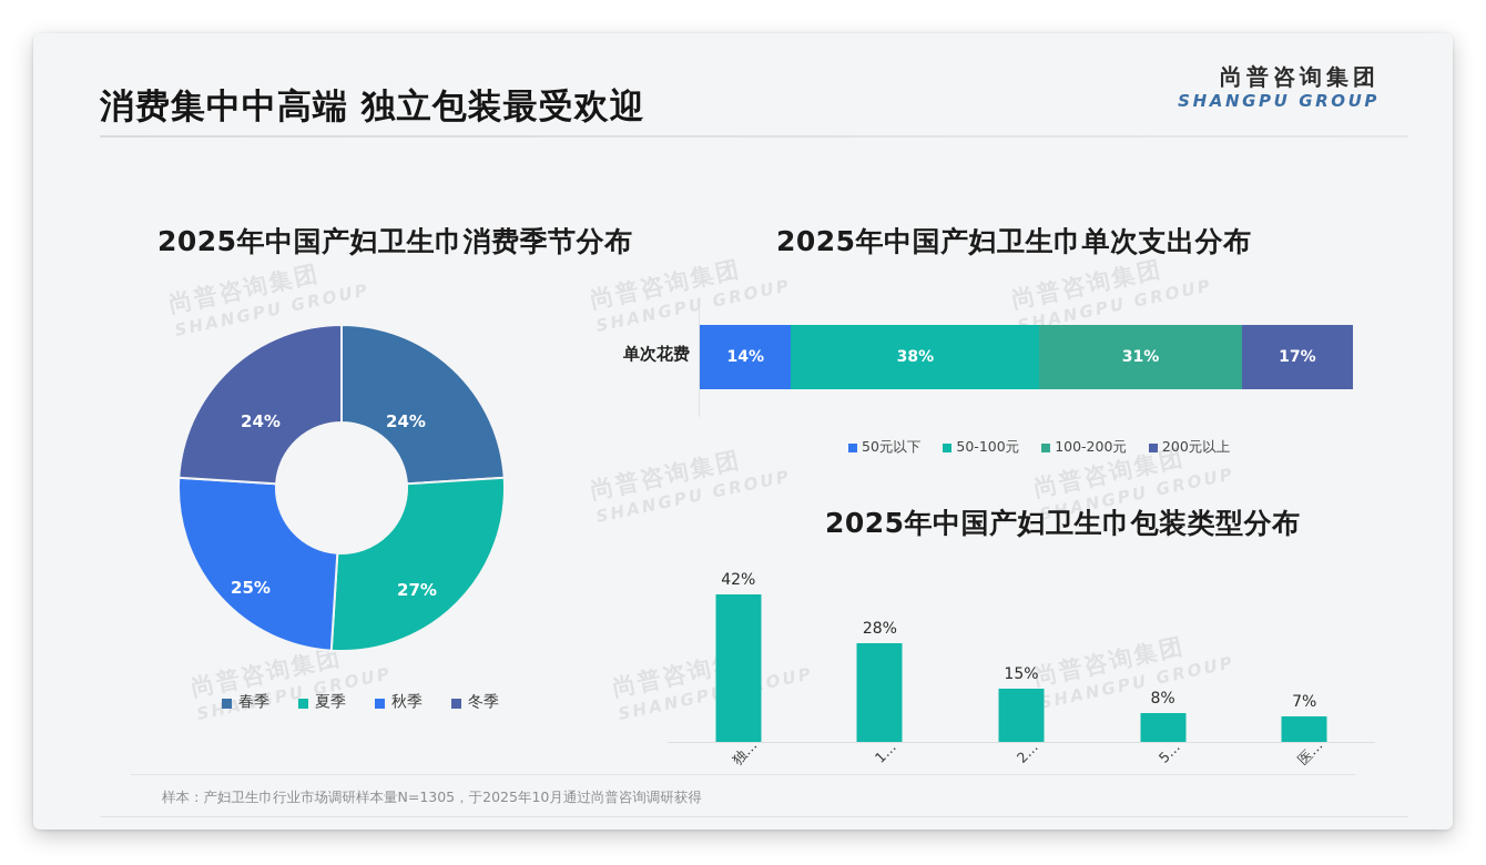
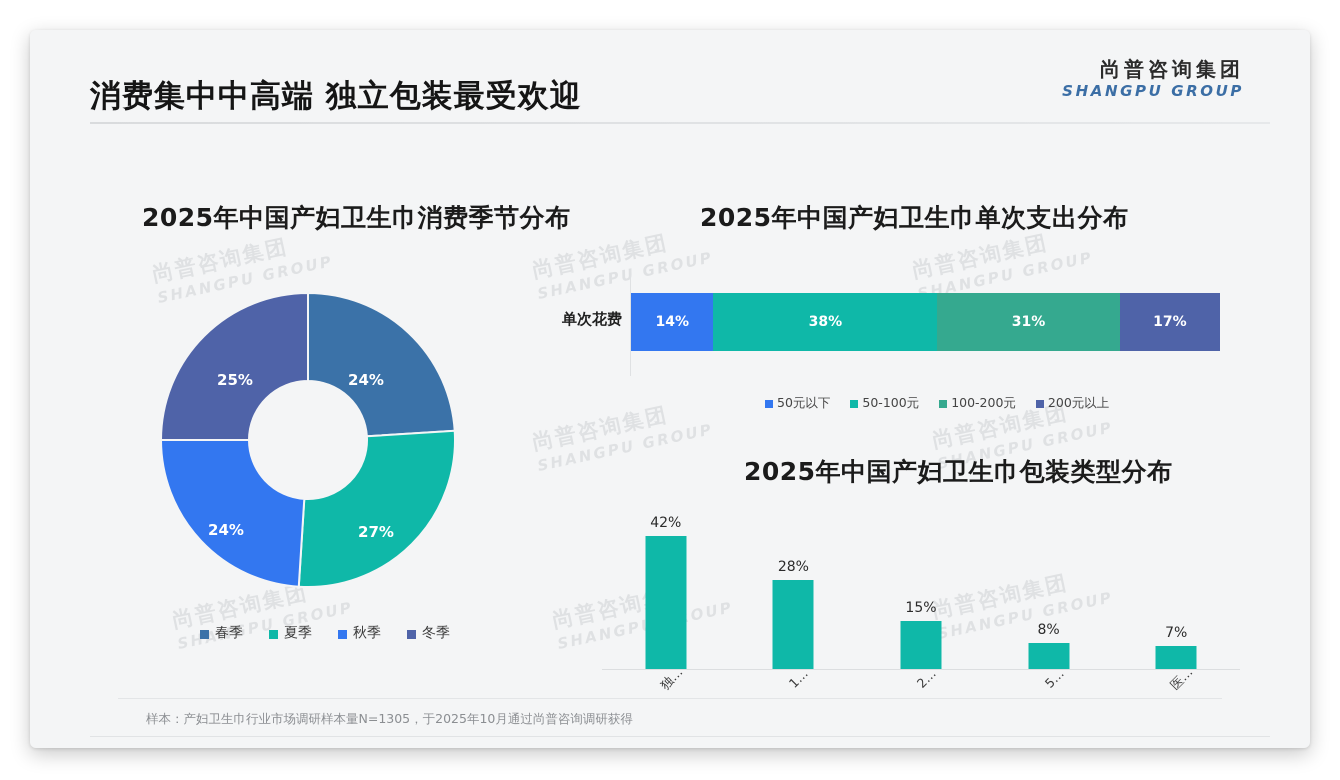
2025年中国产妇卫生巾消费季节分布/秋季: 25% -> 24%
2025年中国产妇卫生巾消费季节分布/冬季: 24% -> 25%
